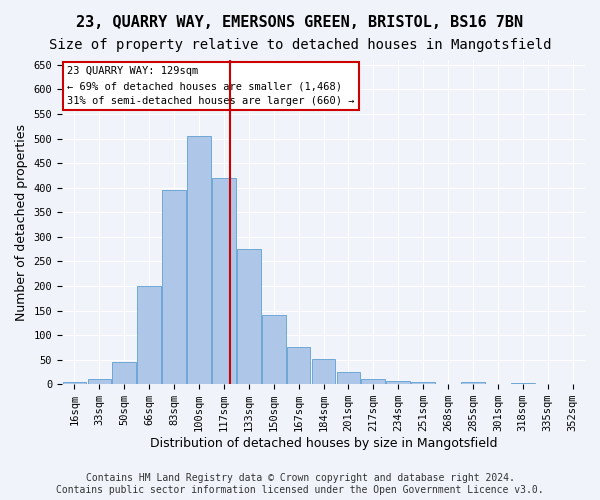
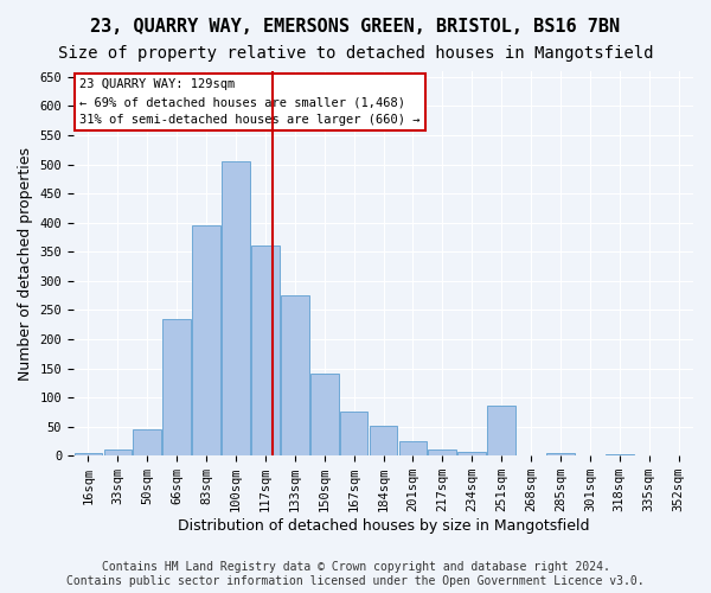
66sqm: 200 -> 235
117sqm: 420 -> 360
251sqm: 5 -> 85
